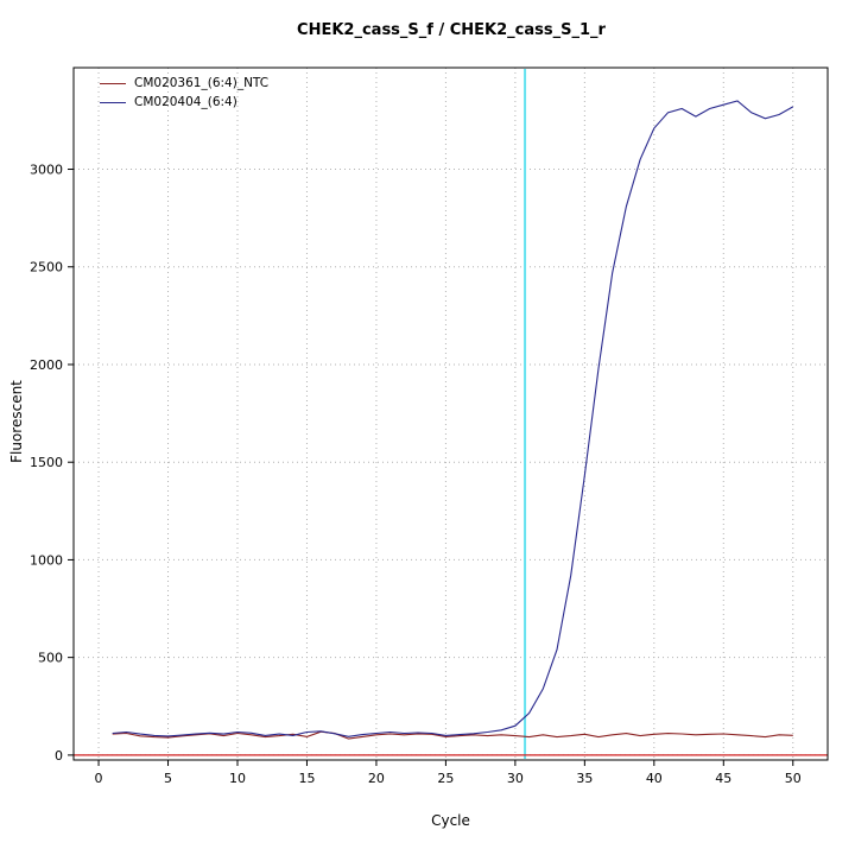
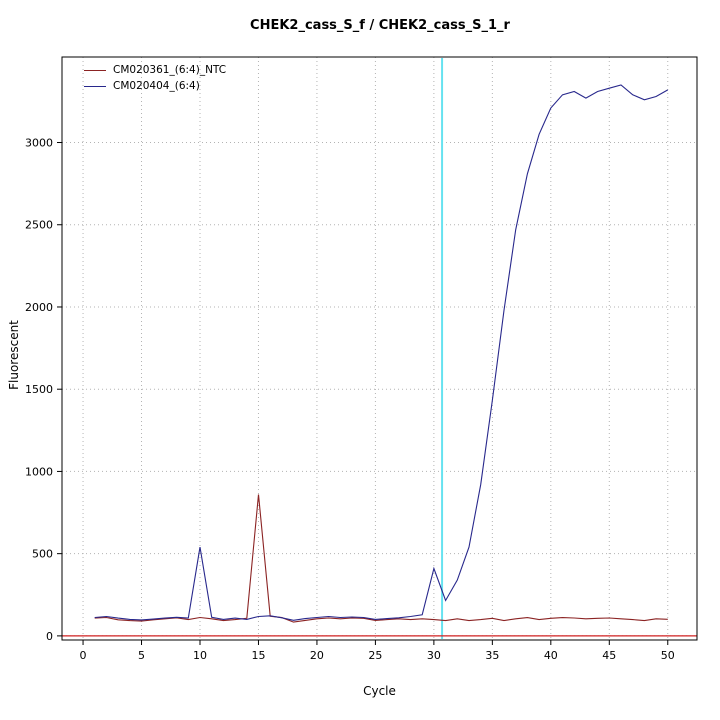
CM020404_(6:4)/10: 120 -> 540
CM020361_(6:4)_NTC/15: 90 -> 860
CM020404_(6:4)/30: 150 -> 410
